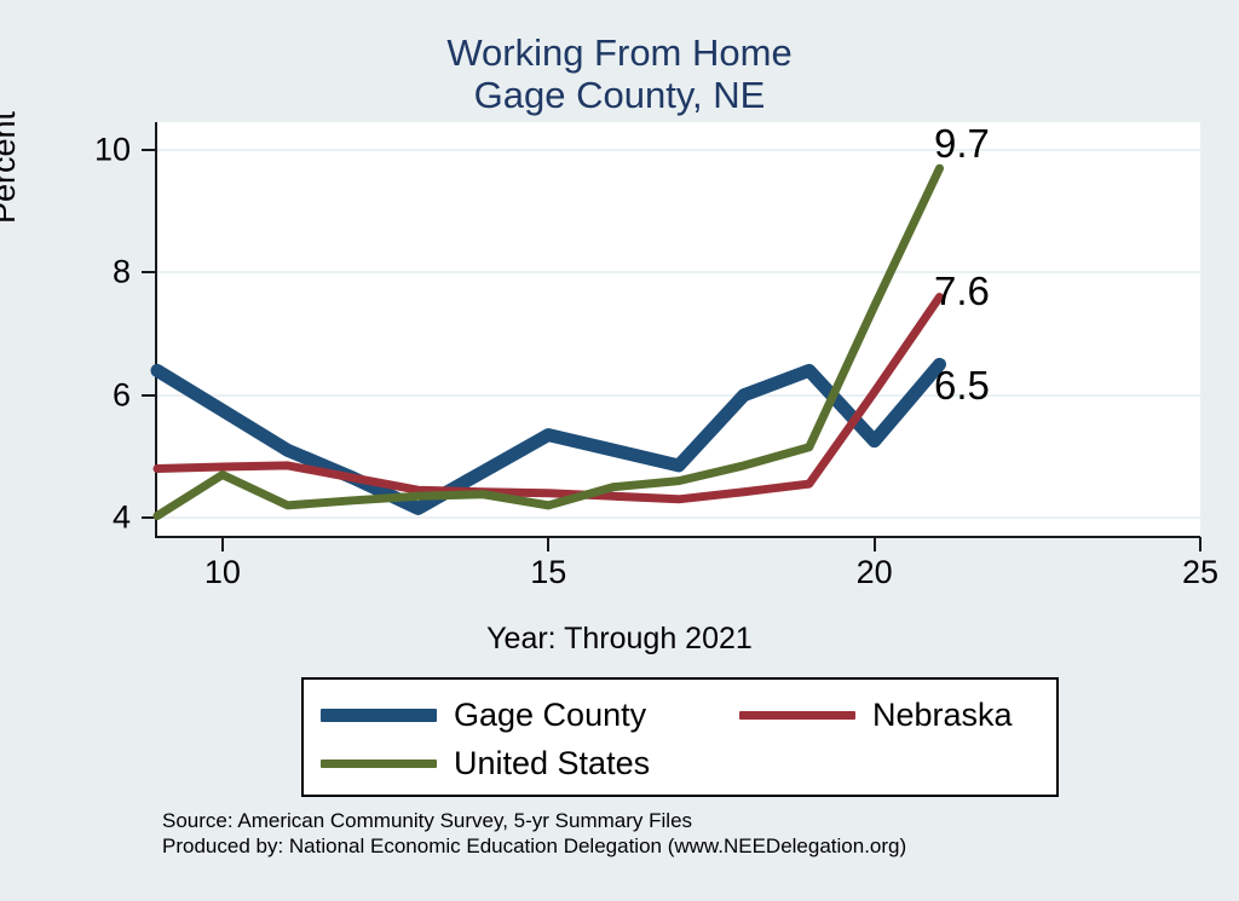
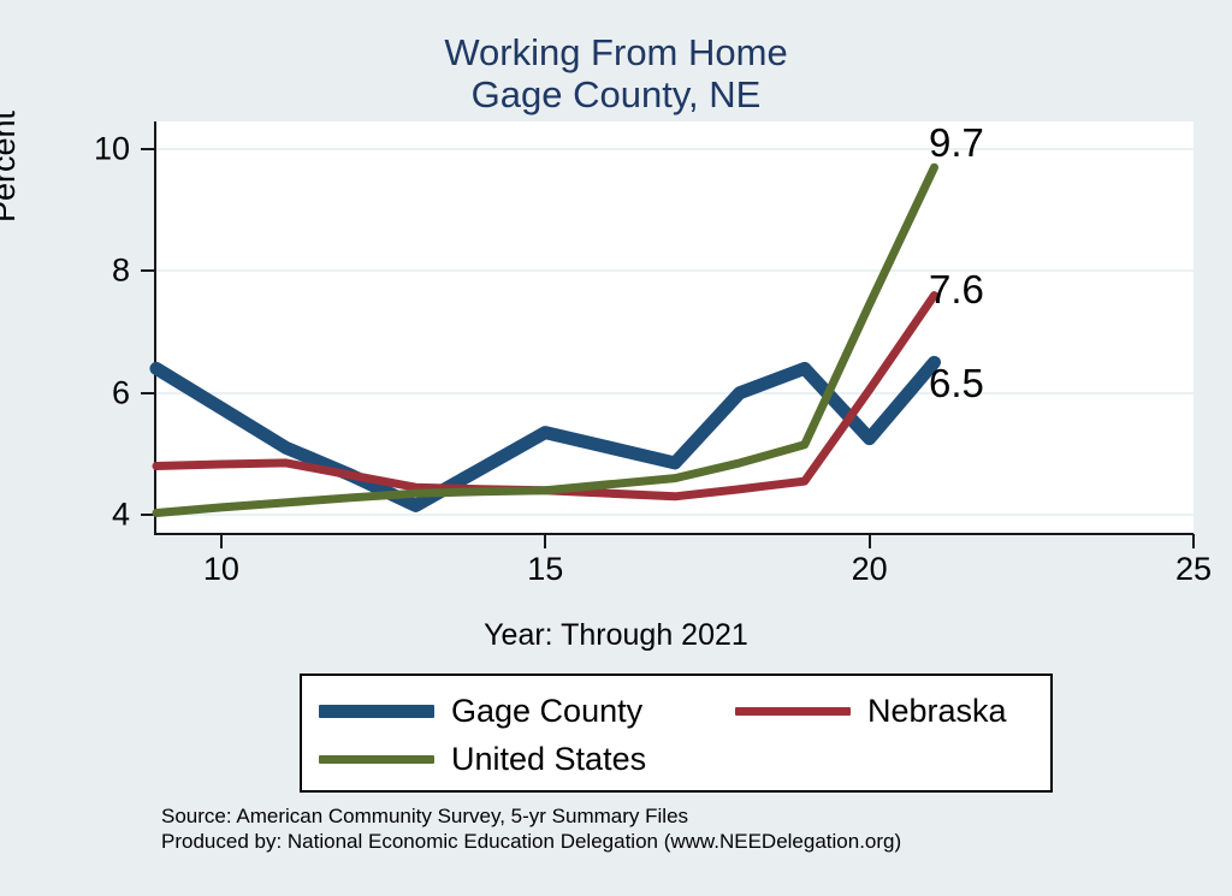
United States/10: 4.7 -> 4.1
United States/15: 4.2 -> 4.4
